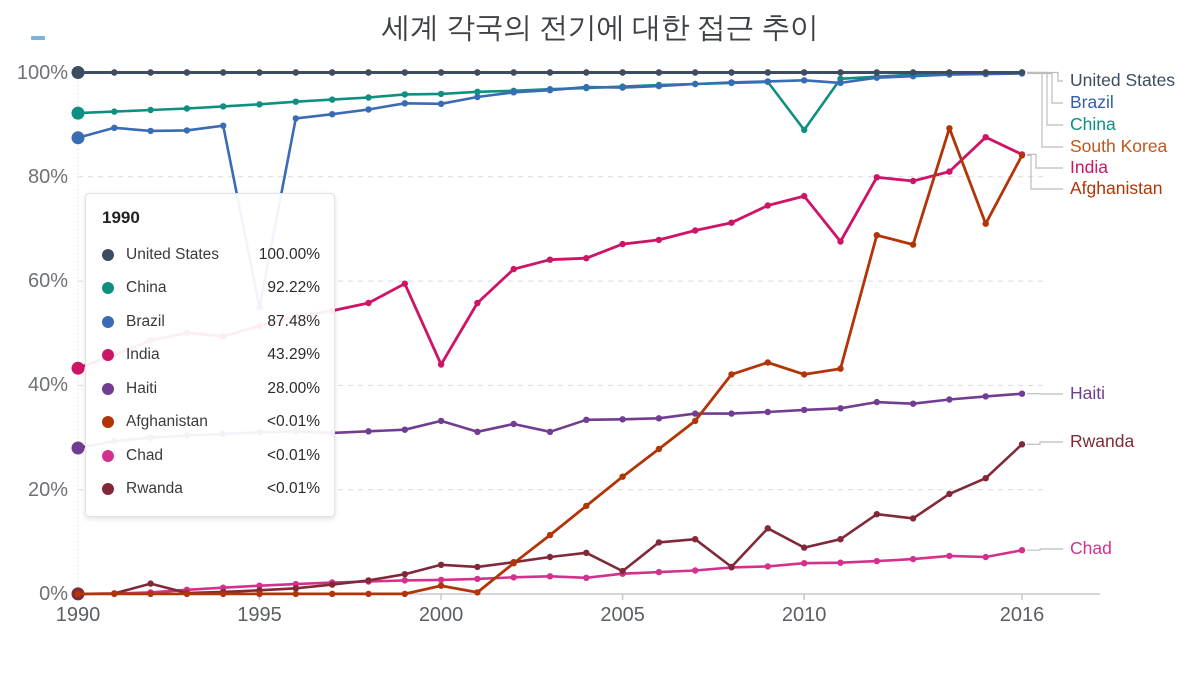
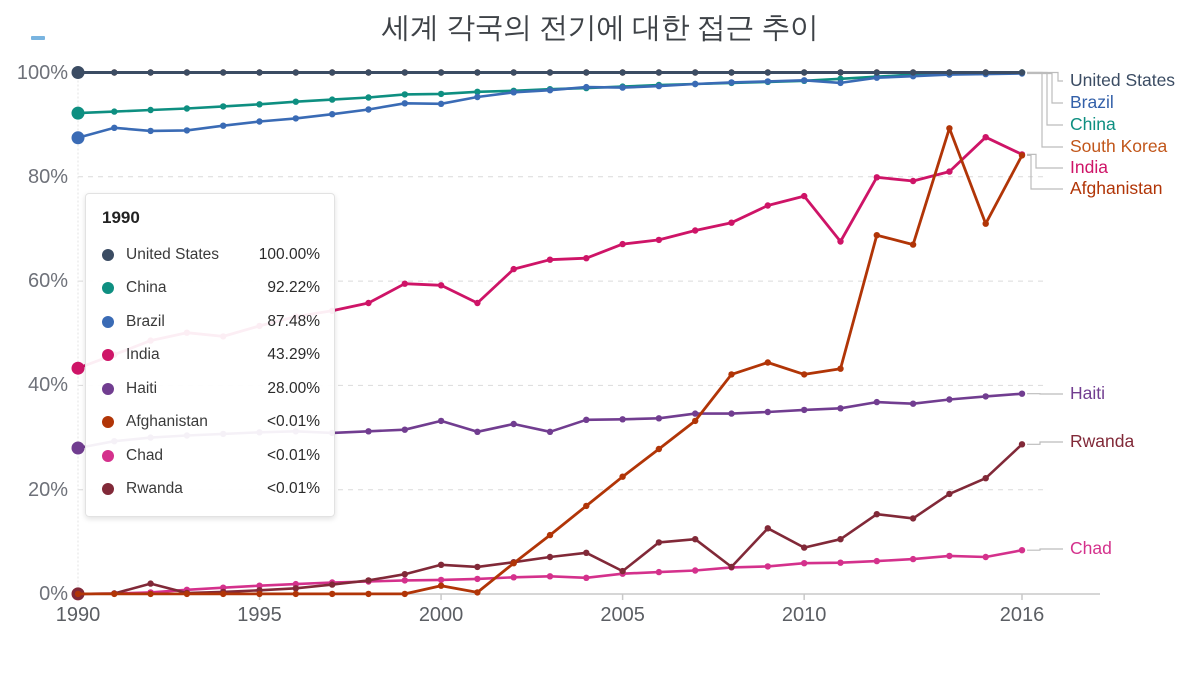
Brazil/1995: 55% -> 91%
India/2000: 44% -> 59%
China/2010: 89% -> 98%
